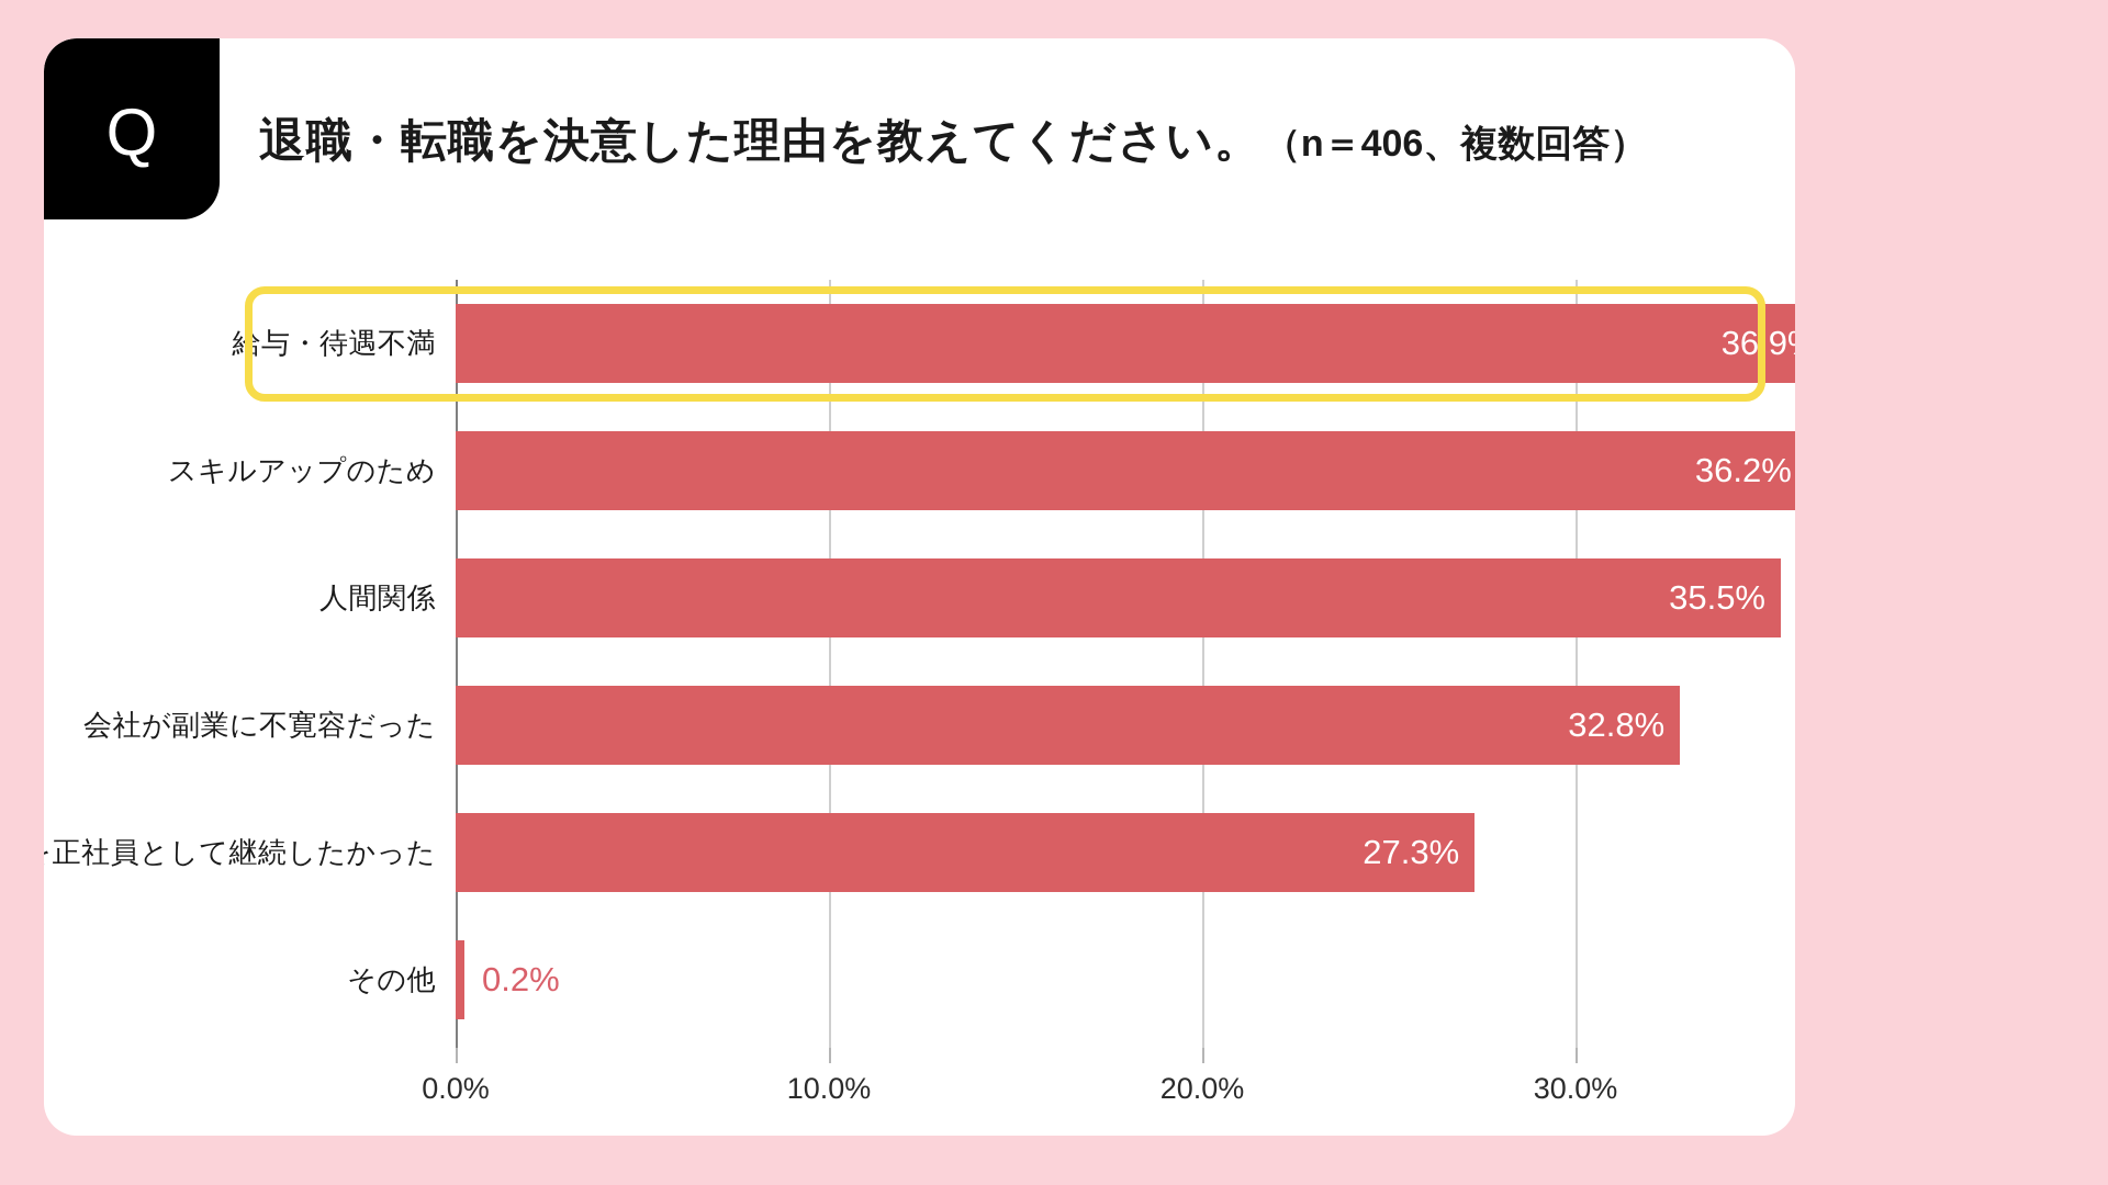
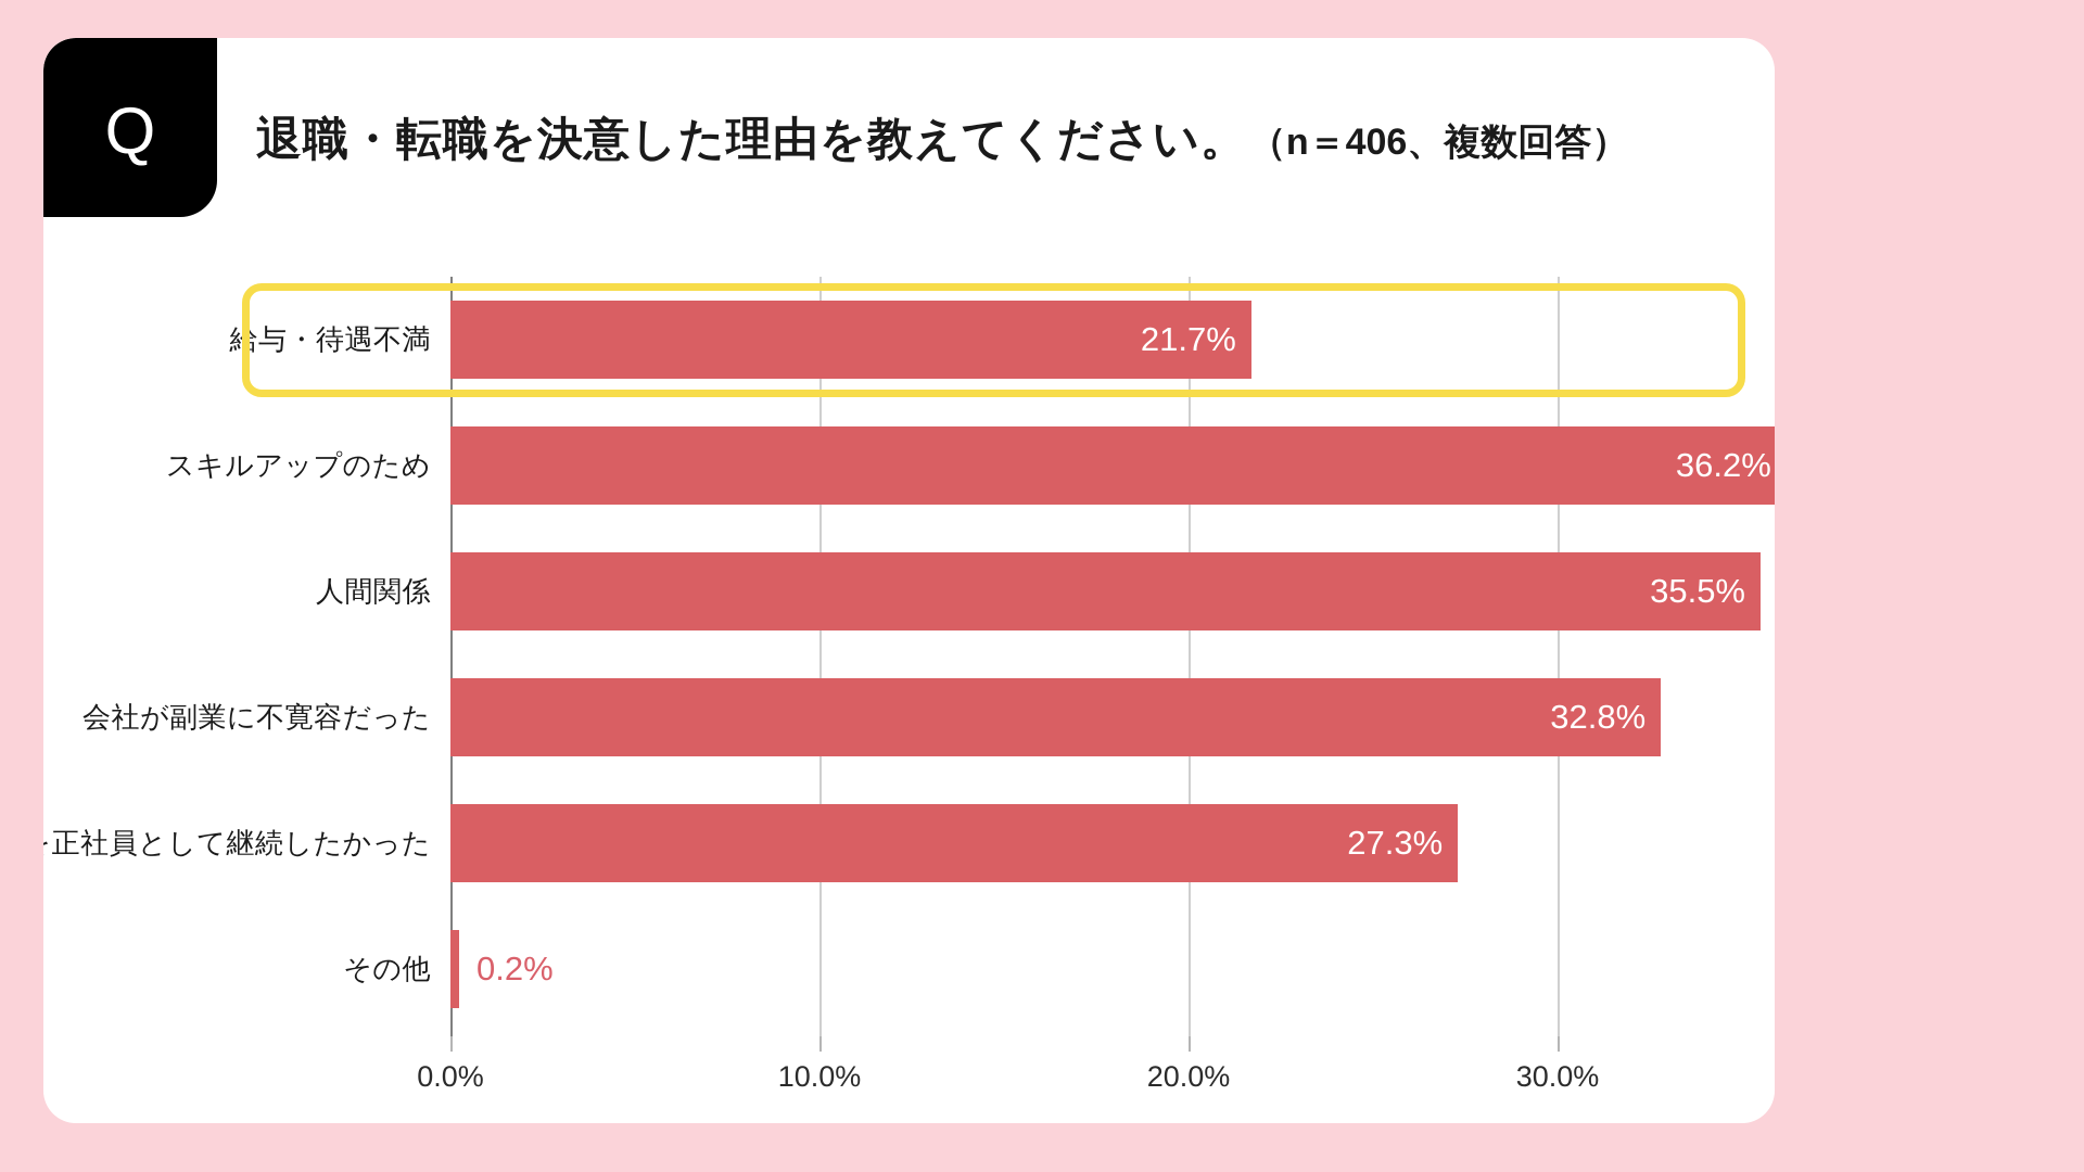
給与・待遇不満: 36.9% -> 21.7%
